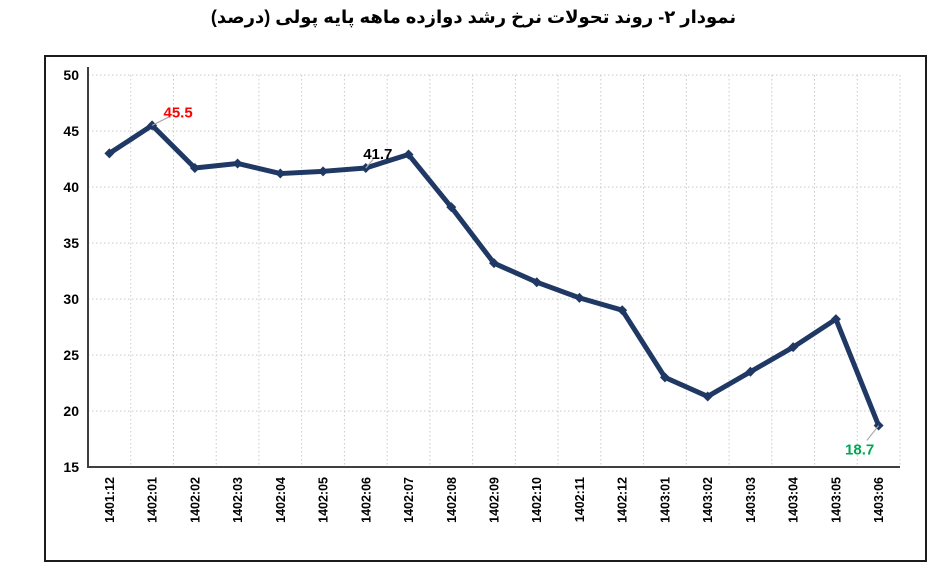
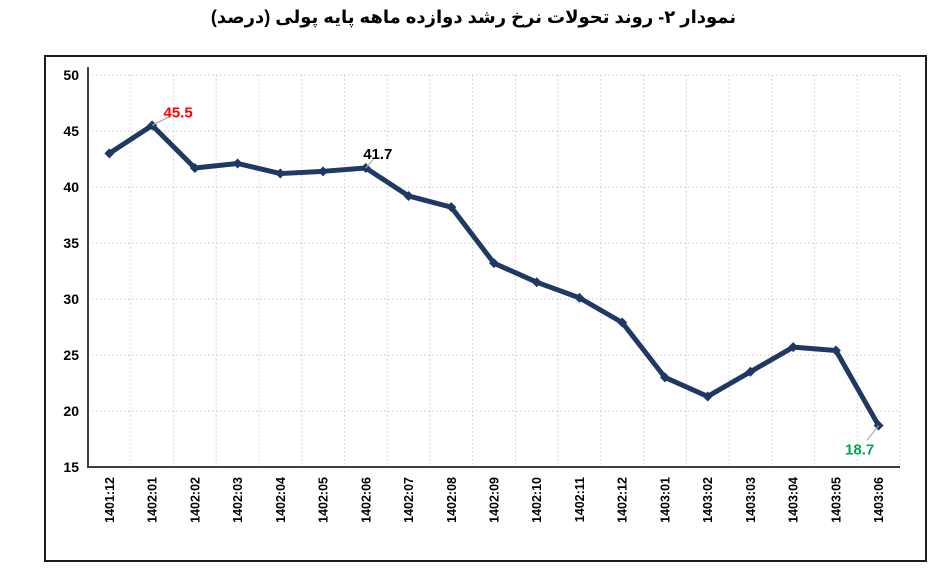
1402:07: 42.9 -> 39.2
1402:12: 29.0 -> 27.9
1403:05: 28.2 -> 25.4
